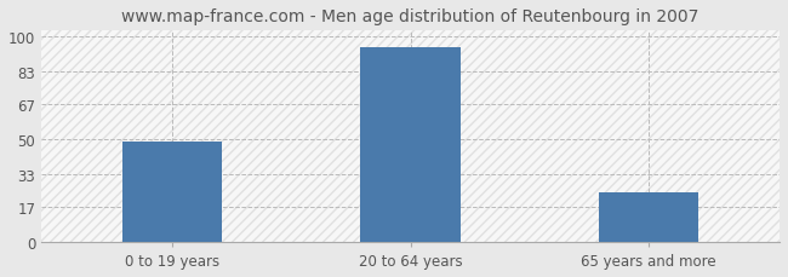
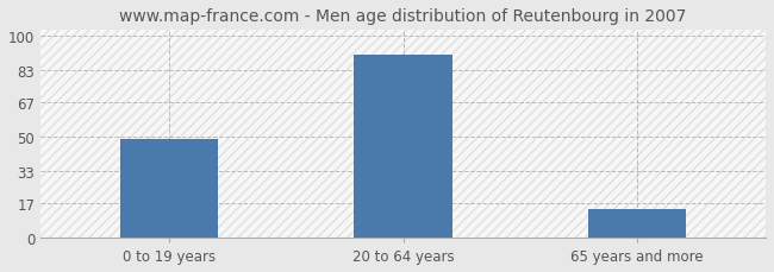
20 to 64 years: 95 -> 91
65 years and more: 24 -> 14
